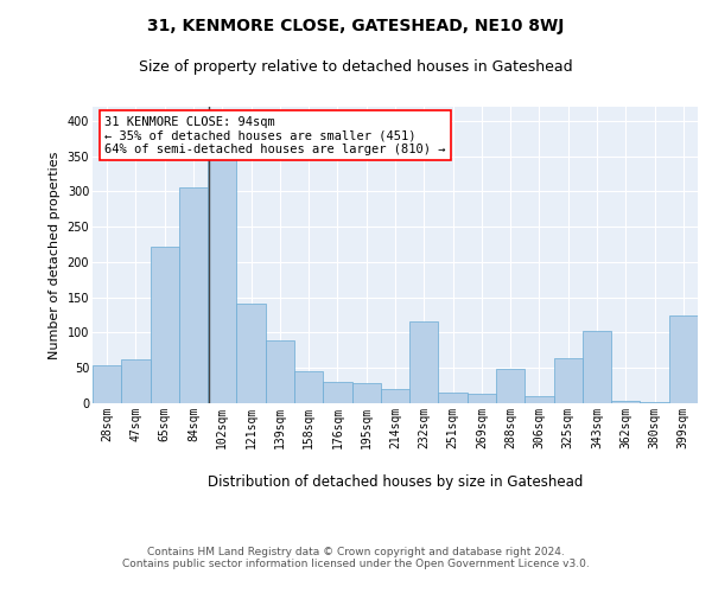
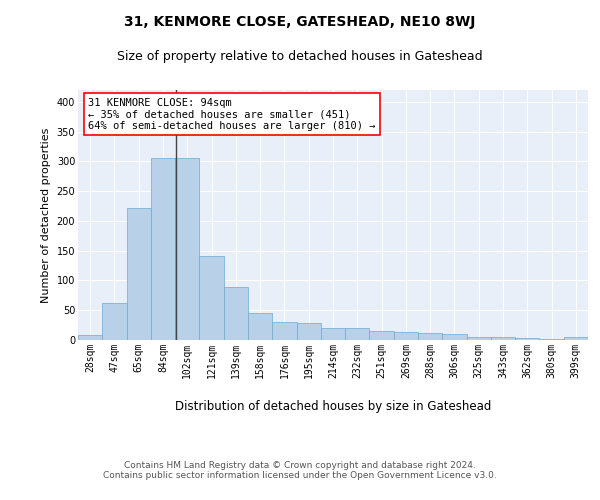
28sqm: 54 -> 8
102sqm: 348 -> 305
232sqm: 116 -> 20
288sqm: 48 -> 11
325sqm: 64 -> 5
343sqm: 102 -> 5
399sqm: 124 -> 5
